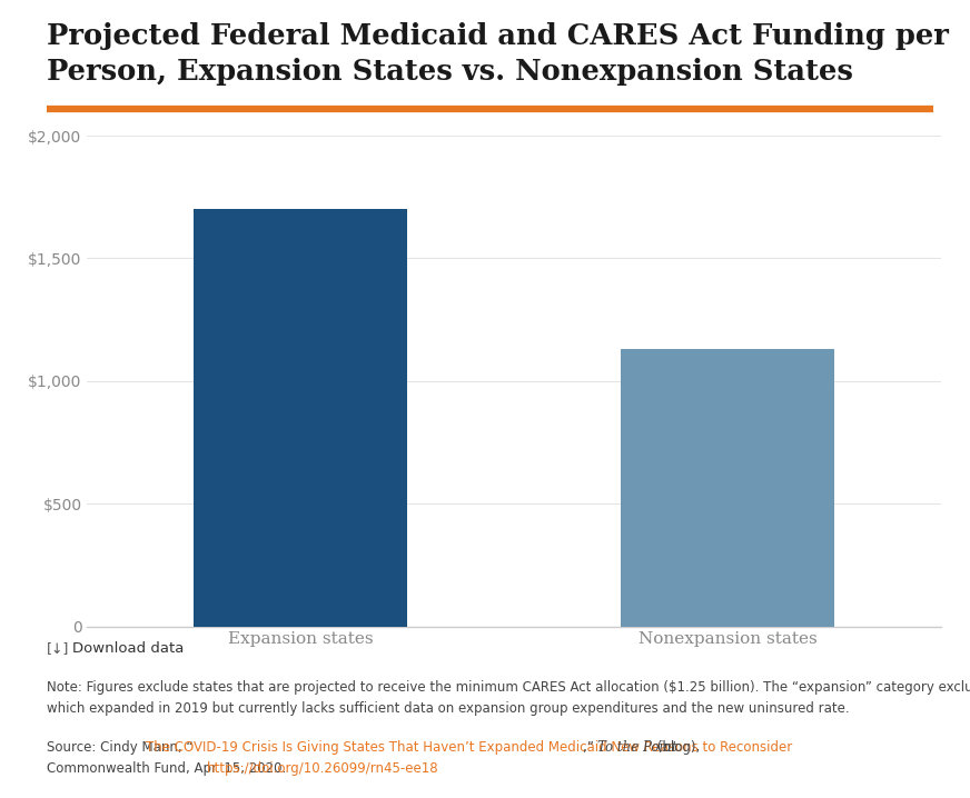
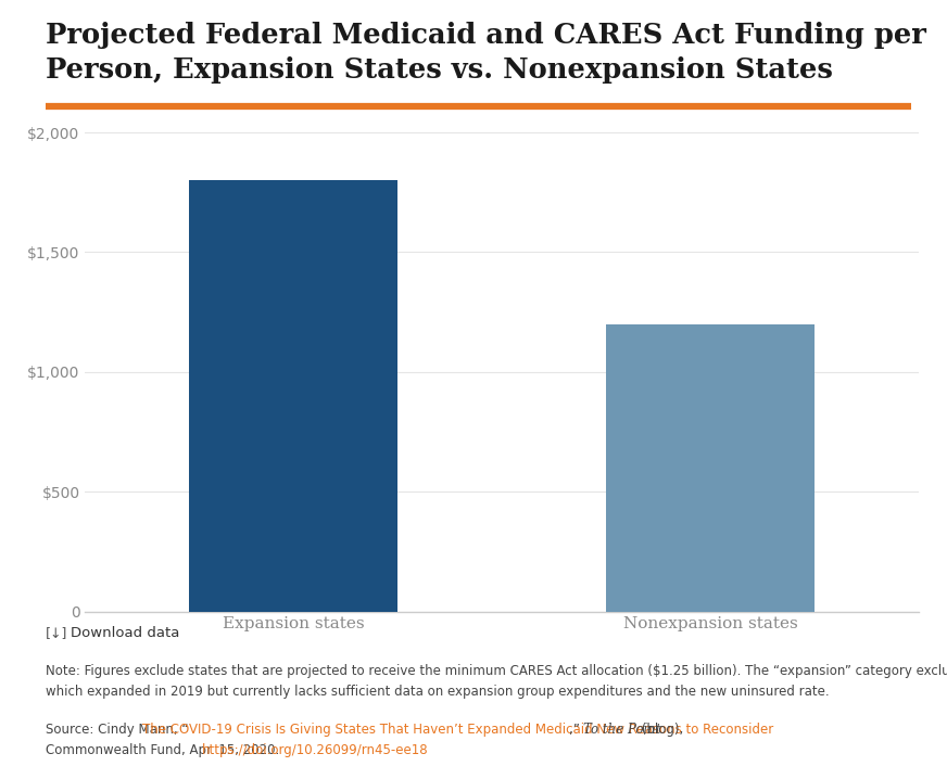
Expansion states: $1,700 -> $1,800
Nonexpansion states: $1,130 -> $1,200
